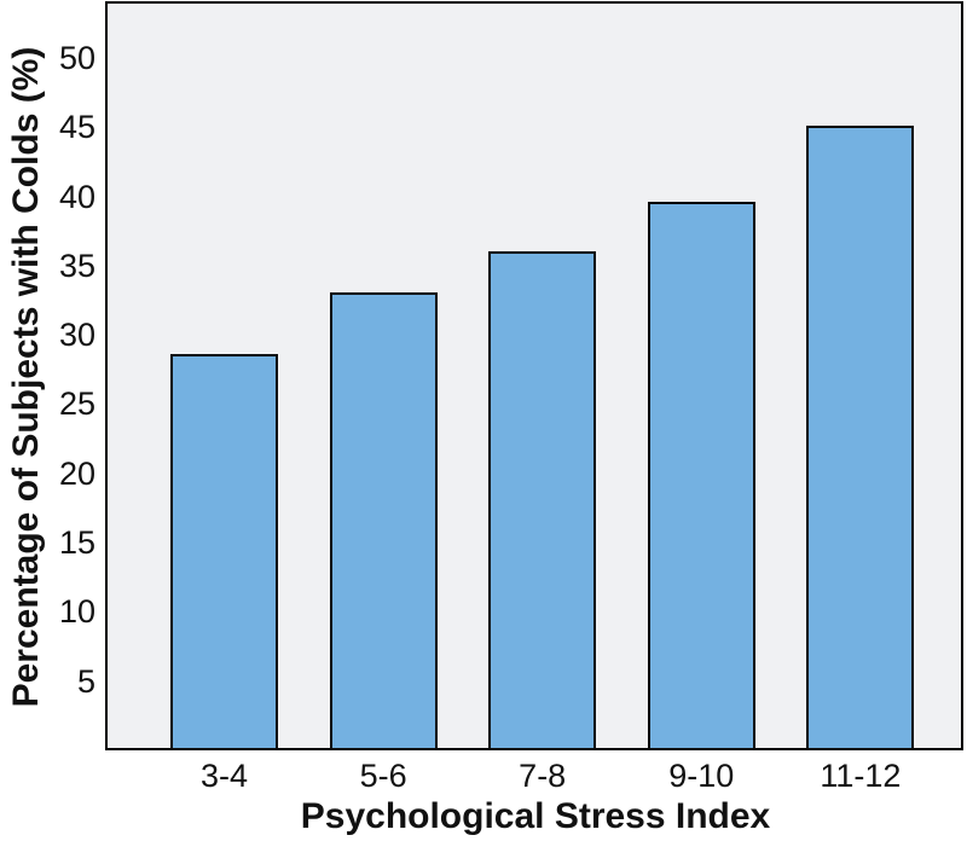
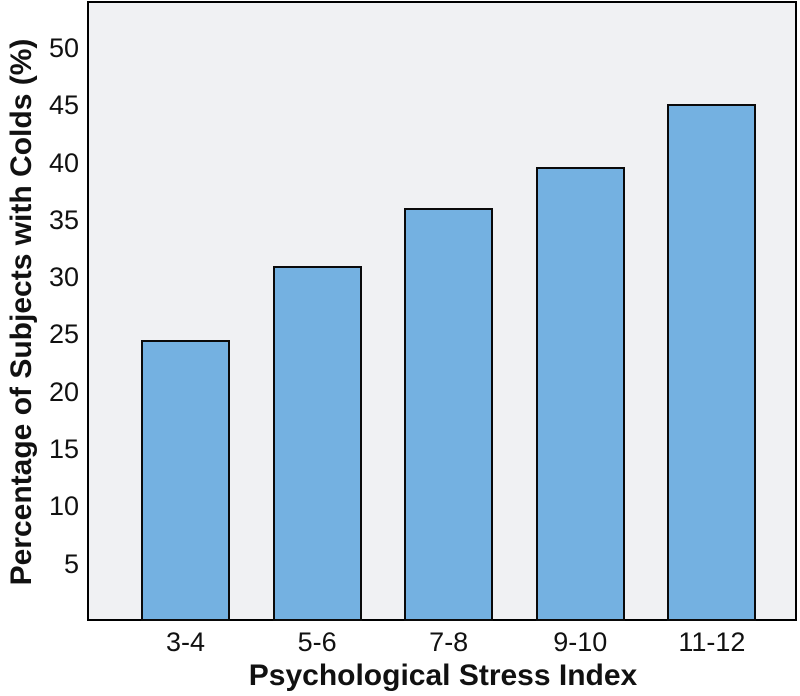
3-4: 28.6 -> 24.5
5-6: 33.1 -> 31.0
